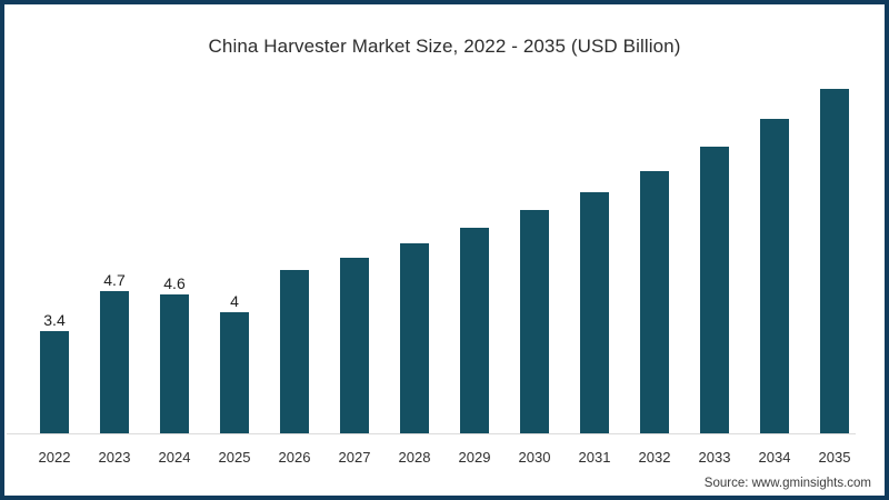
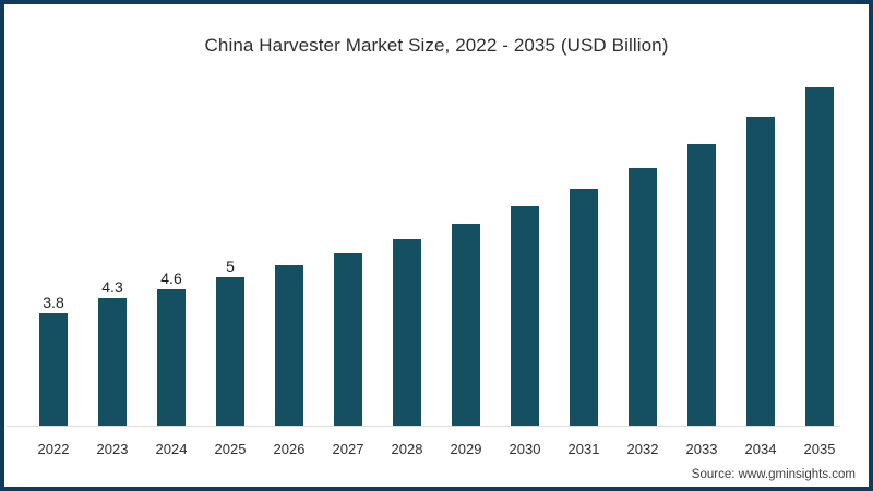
2022: 3.4 -> 3.8
2023: 4.7 -> 4.3
2025: 4 -> 5
